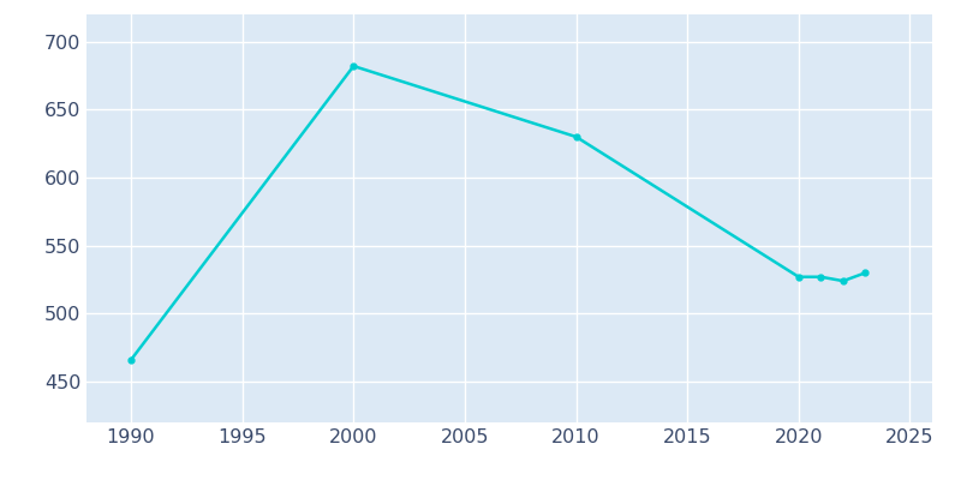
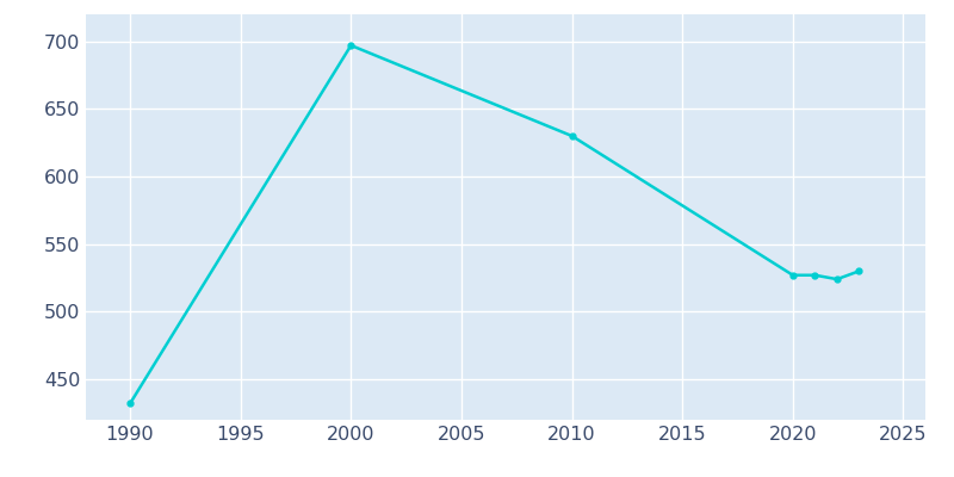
1990: 466 -> 432
2000: 682 -> 697
